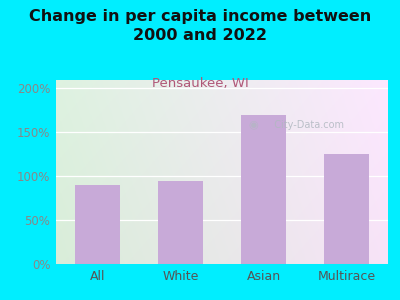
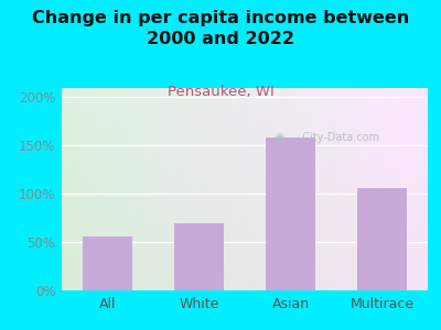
All: 90% -> 56%
White: 95% -> 70%
Asian: 170% -> 158%
Multirace: 125% -> 106%
